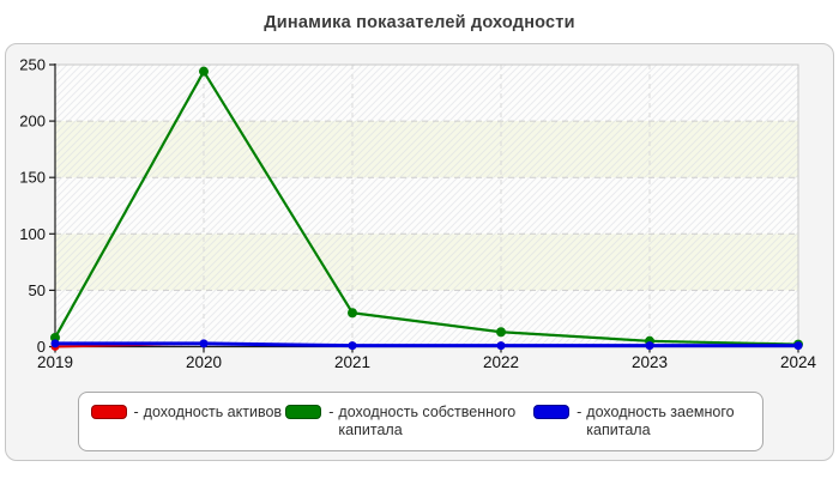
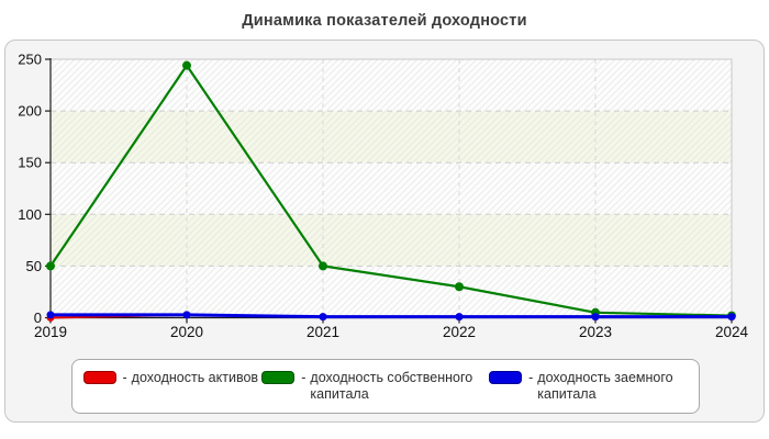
доходность собственного капитала/2019: 10 -> 50
доходность собственного капитала/2021: 30 -> 50
доходность собственного капитала/2022: 10 -> 30
